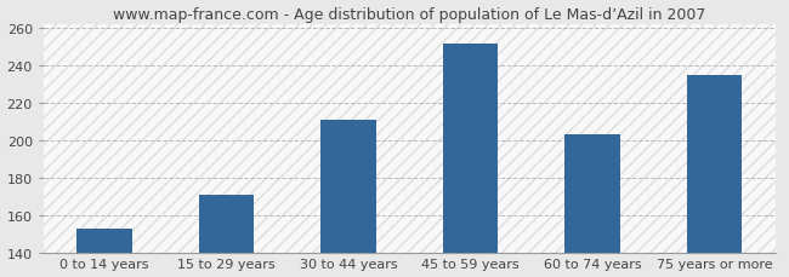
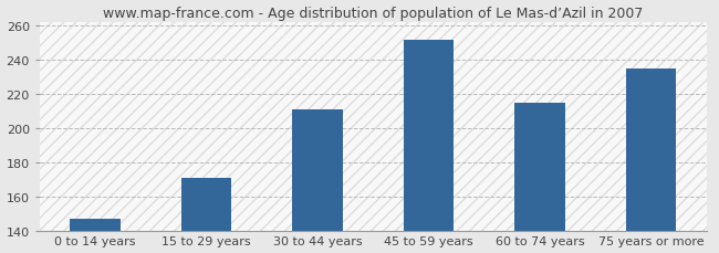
0 to 14 years: 153 -> 147
60 to 74 years: 203 -> 215
